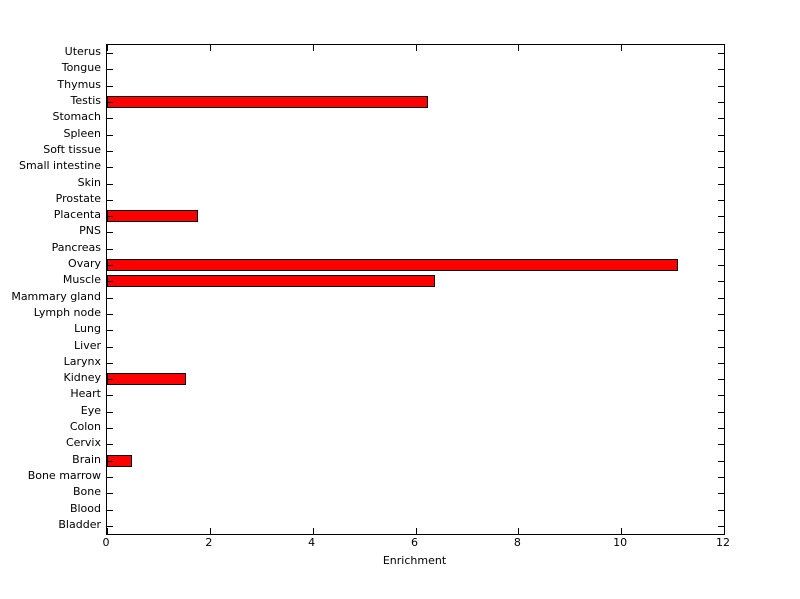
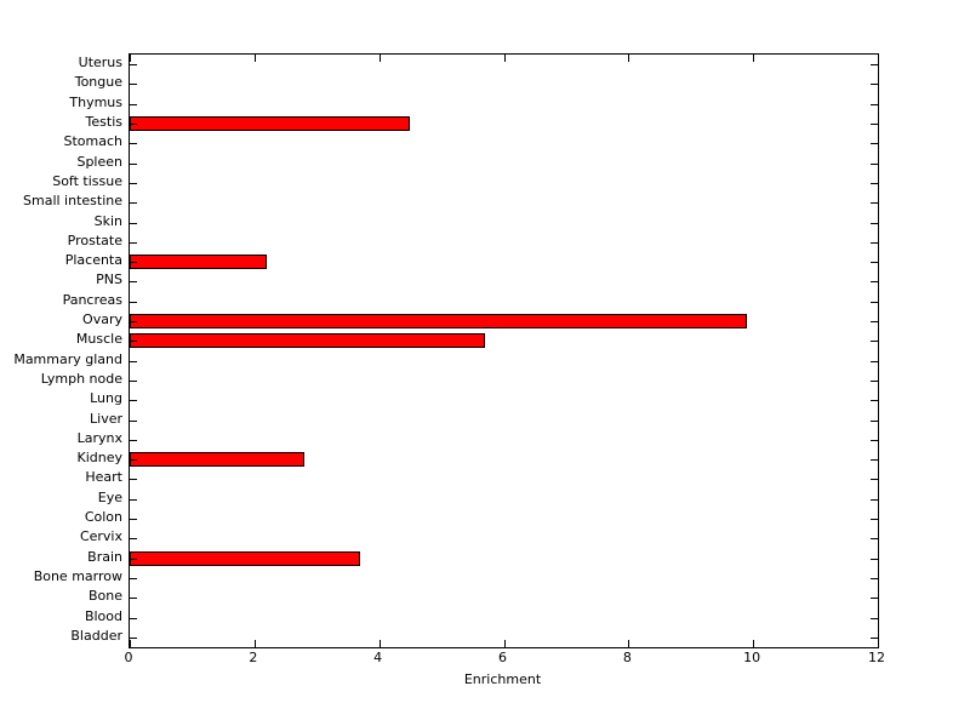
Testis: 6.2 -> 4.5
Placenta: 1.8 -> 2.2
Ovary: 11.1 -> 9.9
Muscle: 6.4 -> 5.7
Kidney: 1.5 -> 2.8
Brain: 0.5 -> 3.7
